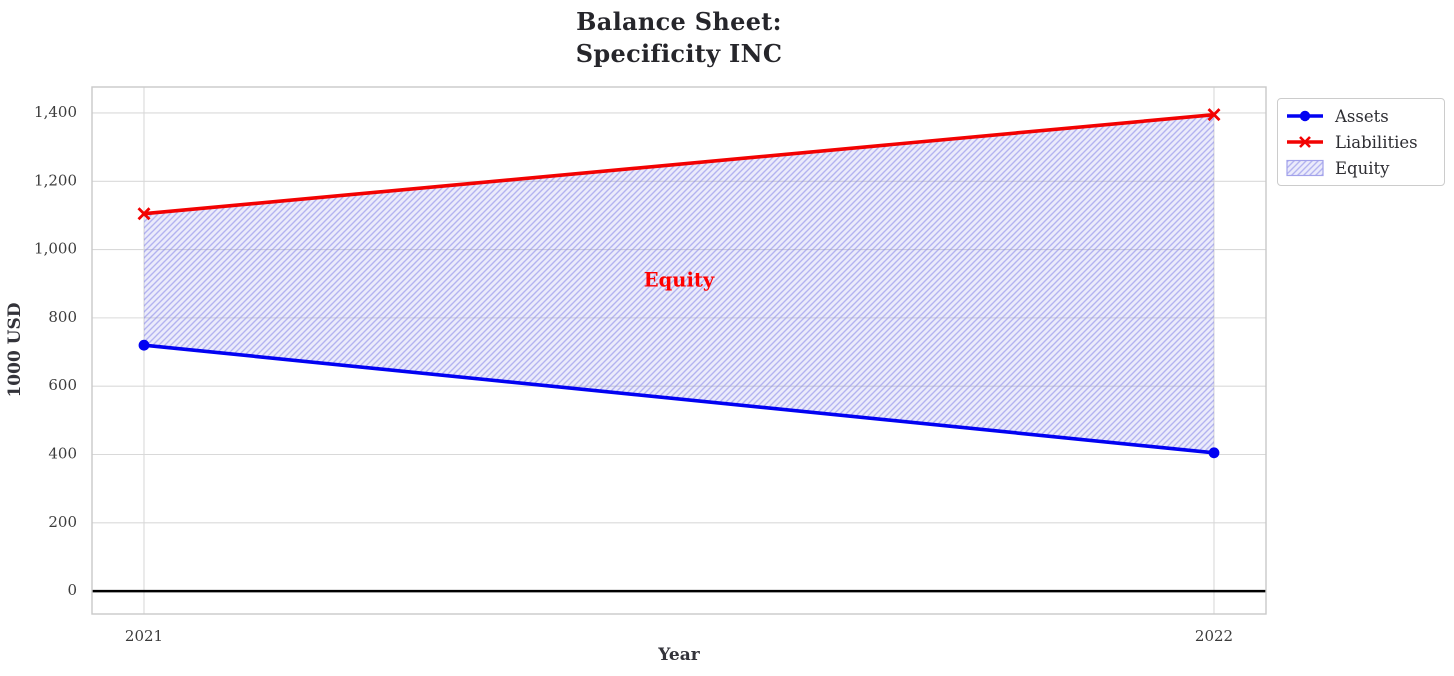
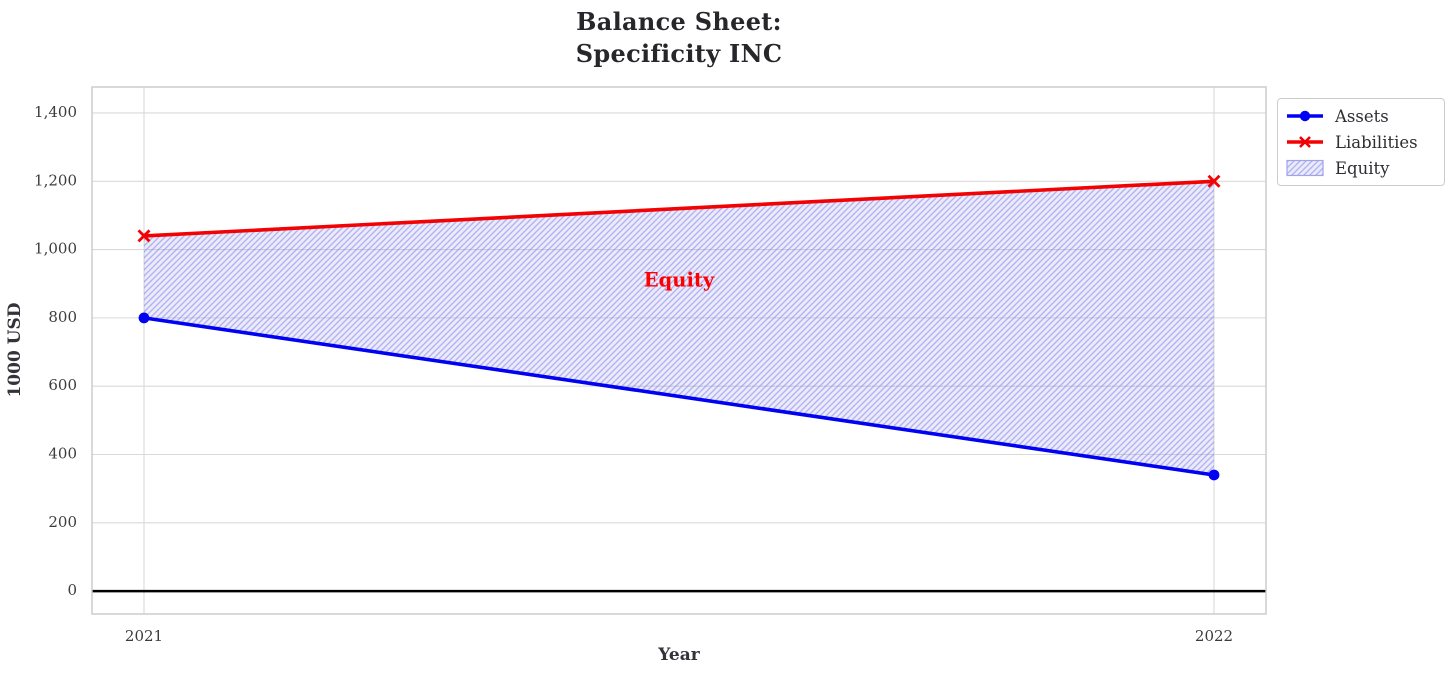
Assets/2021: 720 -> 800
Liabilities/2021: 1100 -> 1040
Assets/2022: 400 -> 340
Liabilities/2022: 1400 -> 1200
